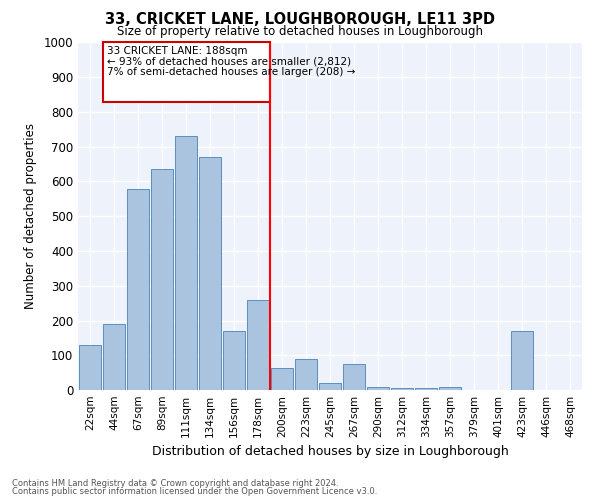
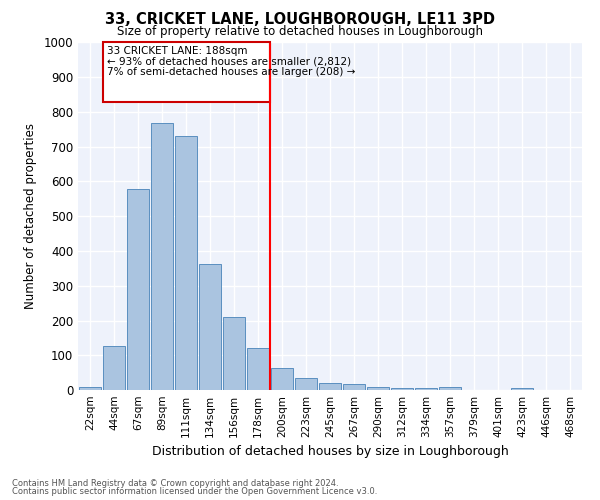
22sqm: 130 -> 10
44sqm: 190 -> 127
89sqm: 635 -> 768
134sqm: 670 -> 362
156sqm: 170 -> 210
178sqm: 260 -> 122
223sqm: 90 -> 35
267sqm: 75 -> 18
423sqm: 170 -> 5
